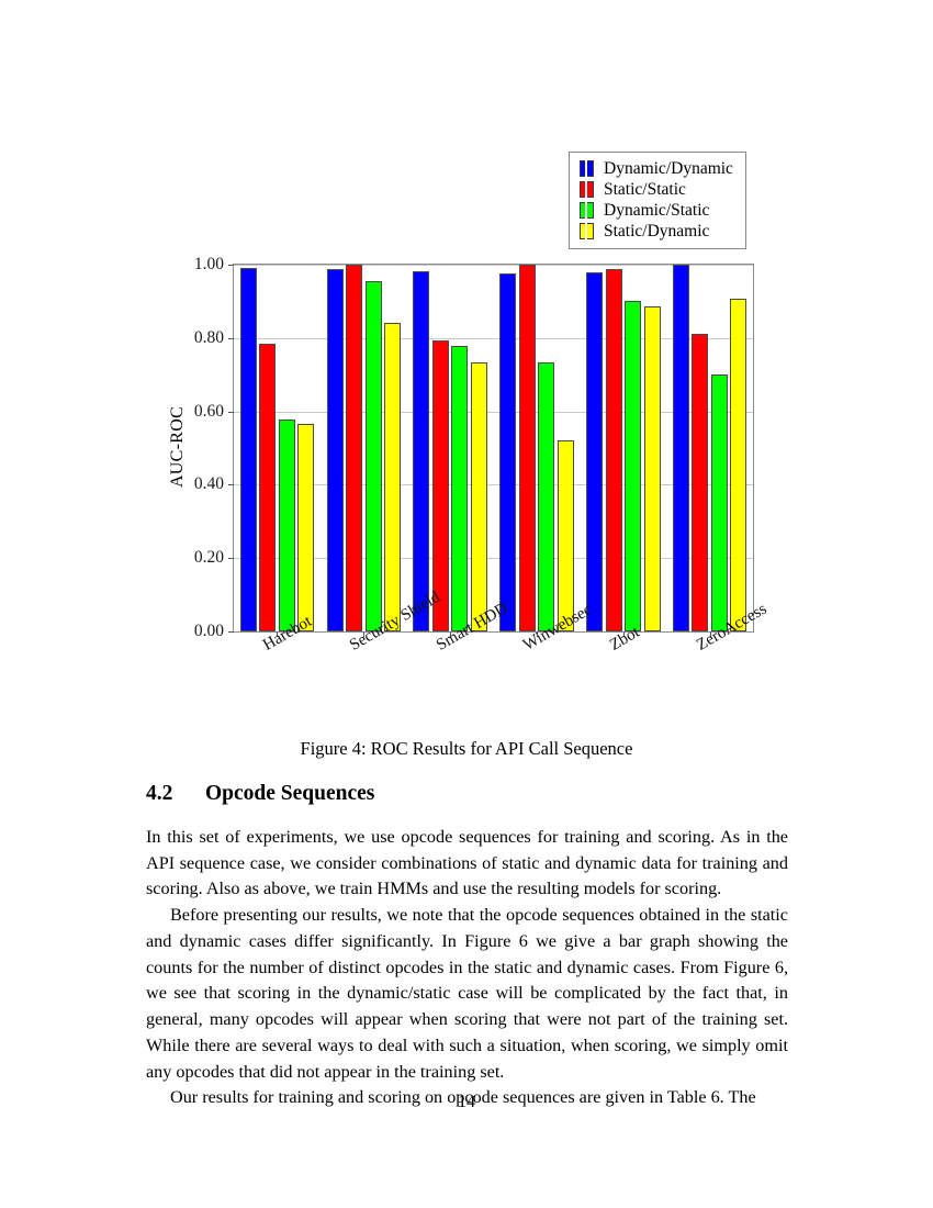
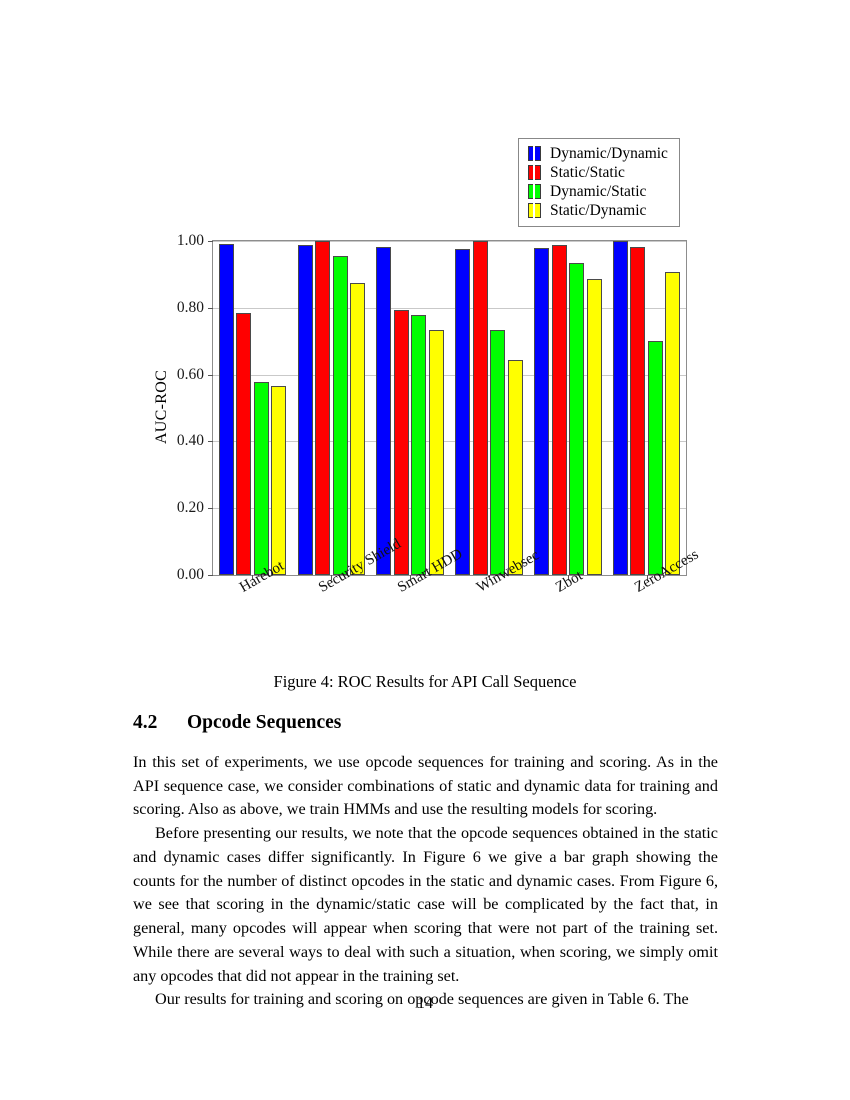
Static/Dynamic/Security Shield: 0.84 -> 0.87
Static/Dynamic/Winwebsec: 0.52 -> 0.64
Dynamic/Static/Zbot: 0.90 -> 0.94
Static/Static/ZeroAccess: 0.81 -> 0.98
